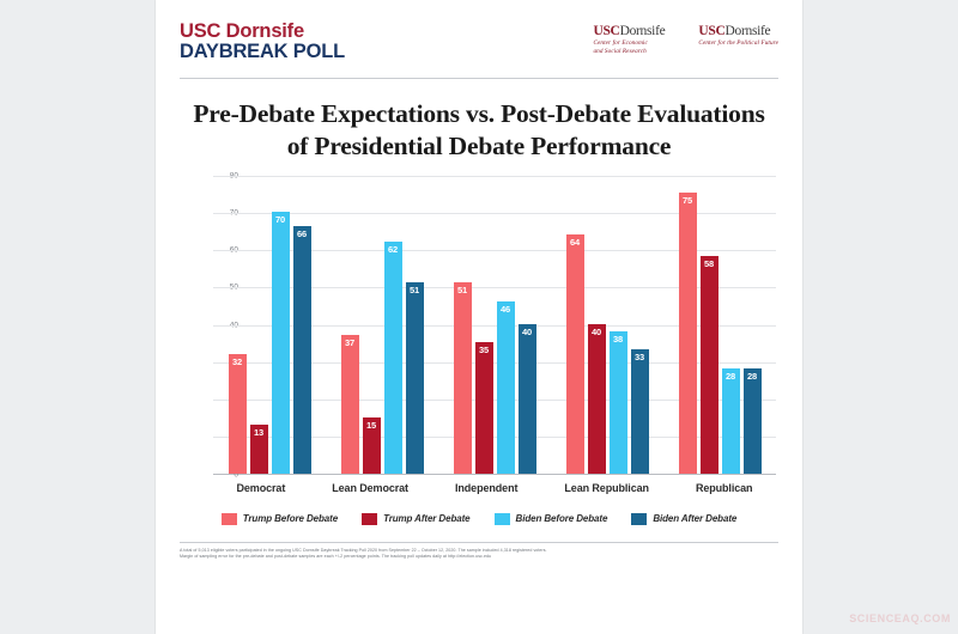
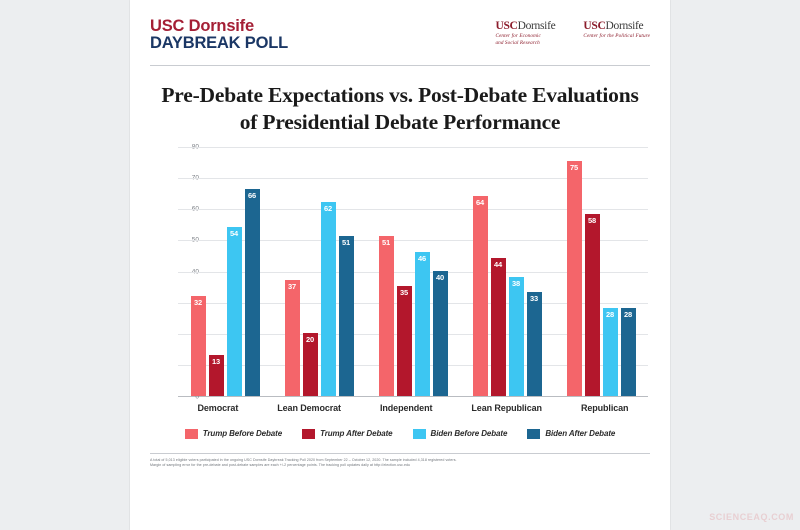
Biden Before Debate/Democrat: 70 -> 54
Trump After Debate/Lean Democrat: 15 -> 20
Trump After Debate/Lean Republican: 40 -> 44
